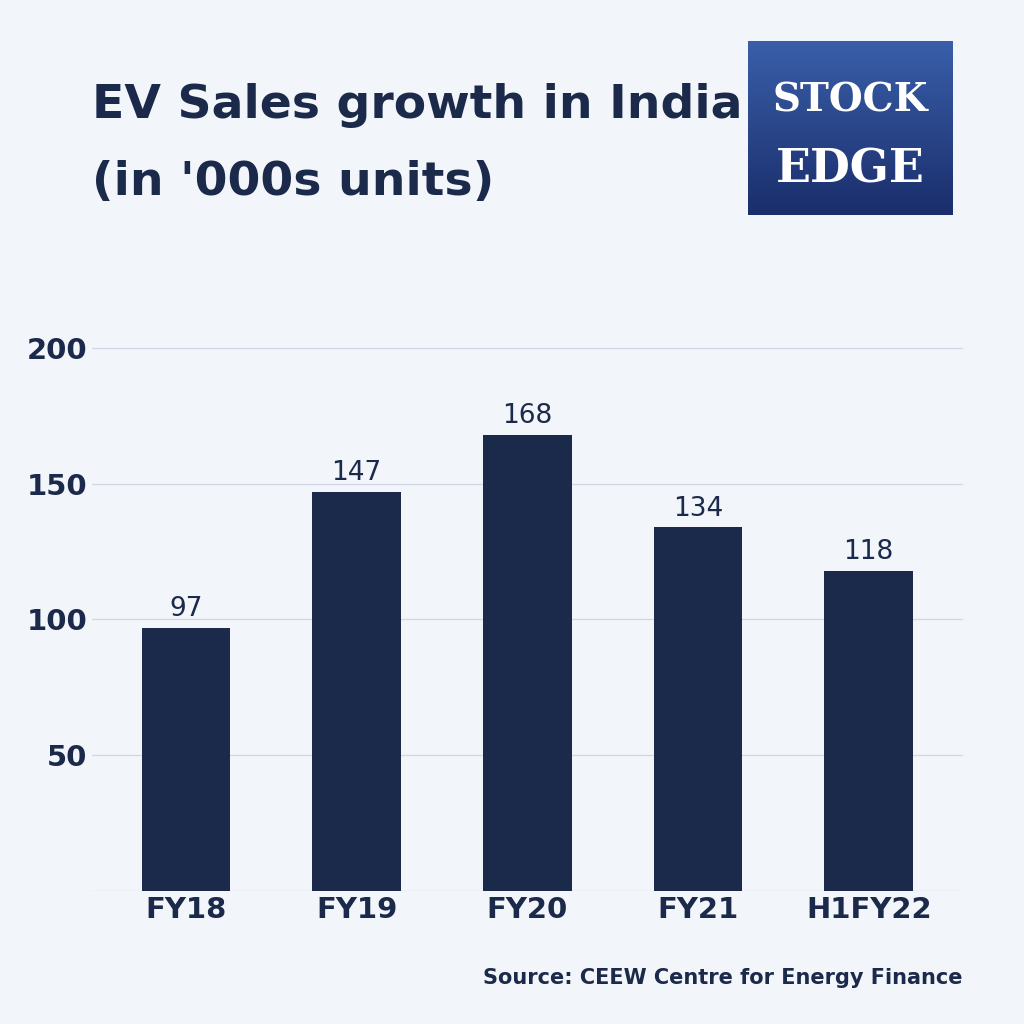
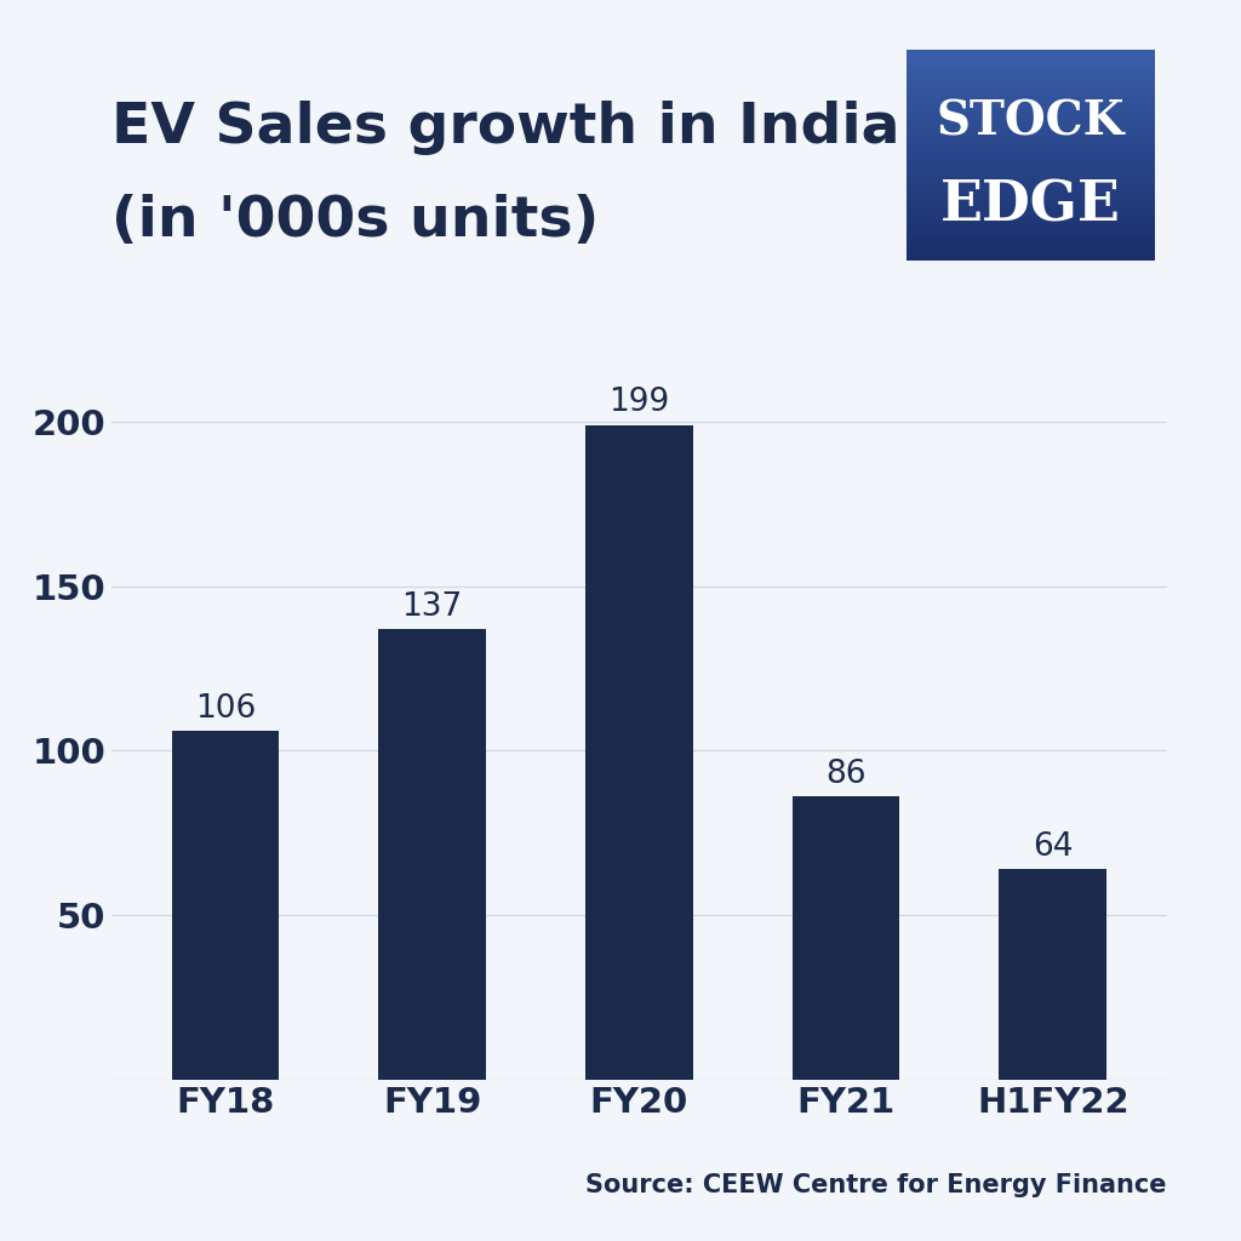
FY18: 97 -> 106
FY19: 147 -> 137
FY20: 168 -> 199
FY21: 134 -> 86
H1FY22: 118 -> 64
